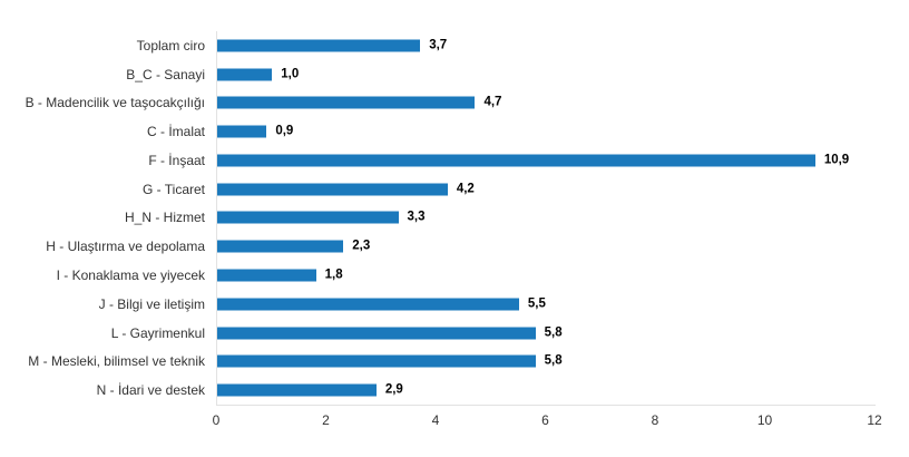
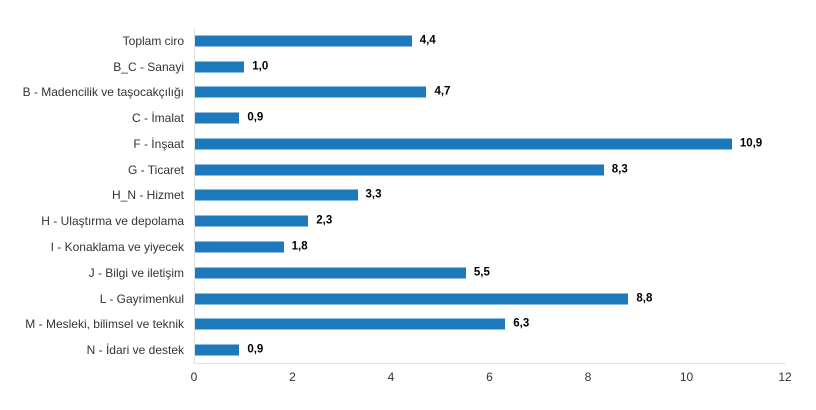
Toplam ciro: 3,7 -> 4,4
G - Ticaret: 4,2 -> 8,3
L - Gayrimenkul: 5,8 -> 8,8
M - Mesleki, bilimsel ve teknik: 5,8 -> 6,3
N - İdari ve destek: 2,9 -> 0,9
